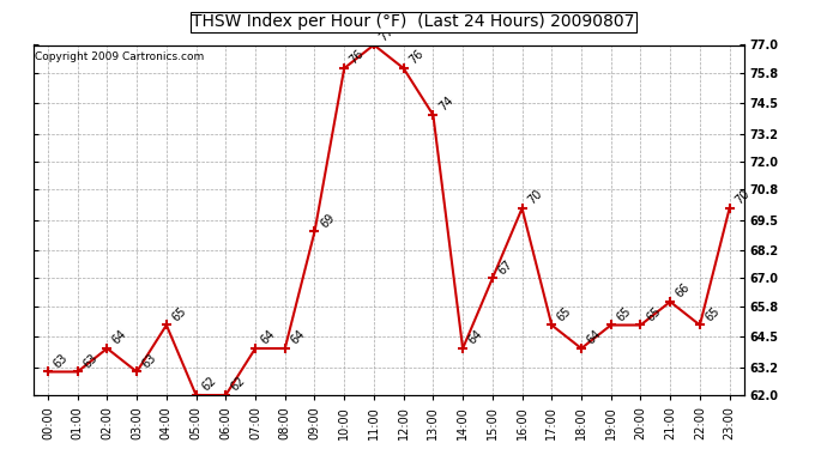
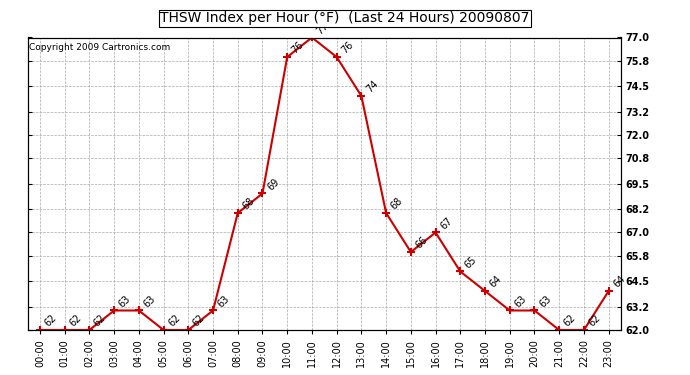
00:00: 63 -> 62
01:00: 63 -> 62
02:00: 64 -> 62
04:00: 65 -> 63
07:00: 64 -> 63
08:00: 64 -> 68
14:00: 64 -> 68
15:00: 67 -> 66
16:00: 70 -> 67
19:00: 65 -> 63
20:00: 65 -> 63
21:00: 66 -> 62
22:00: 65 -> 62
23:00: 70 -> 64
